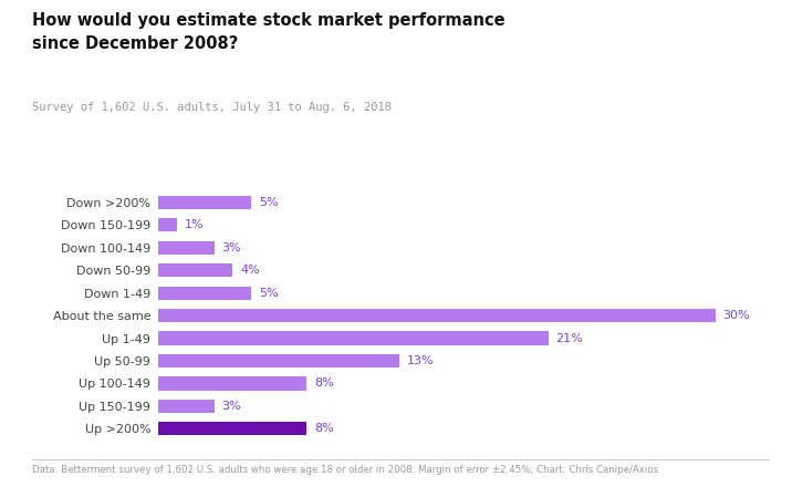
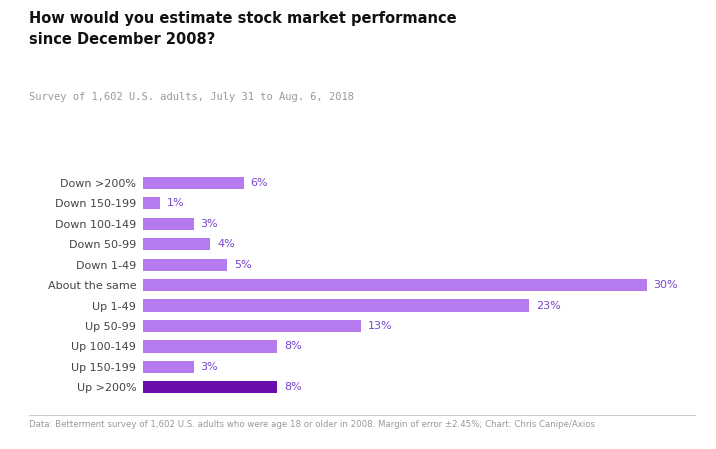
Down >200%: 5% -> 6%
Up 1-49: 21% -> 23%
